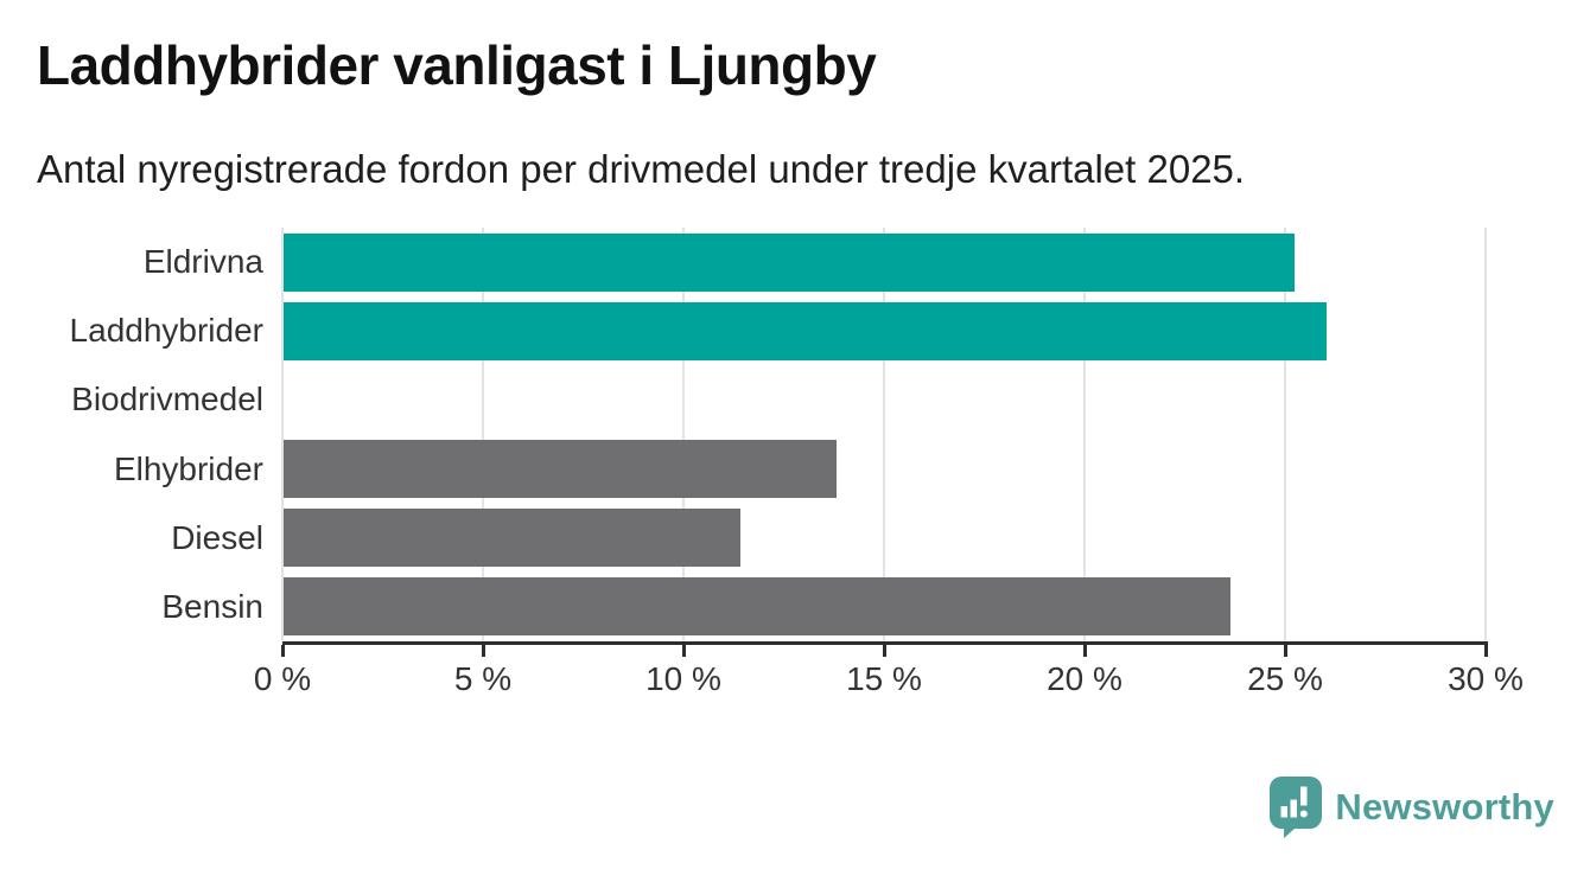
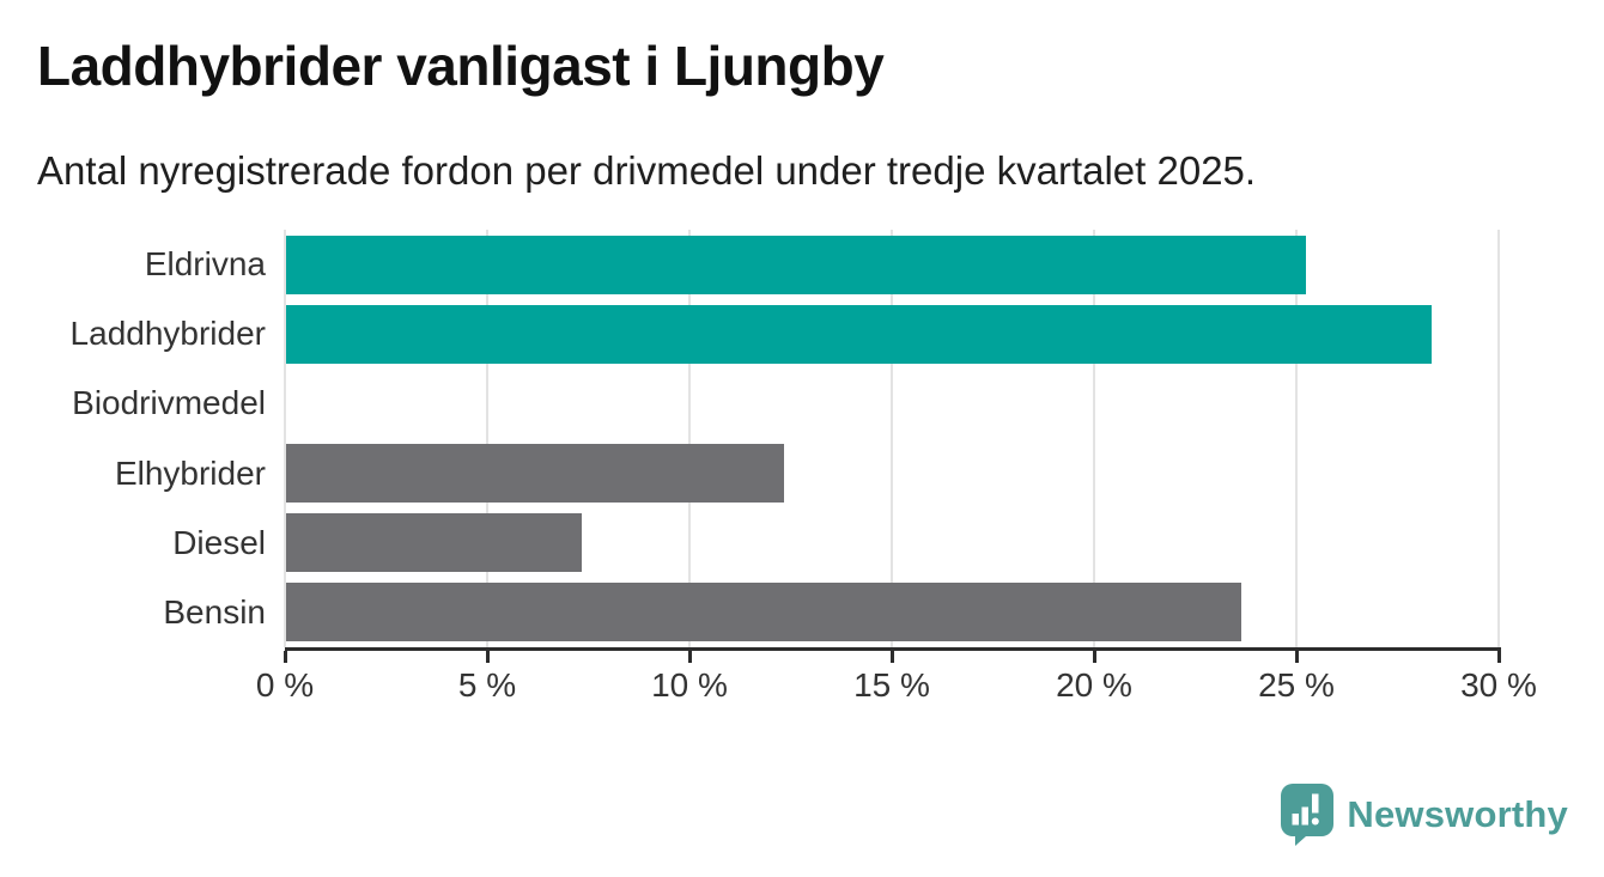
Laddhybrider: 26.0% -> 28.3%
Elhybrider: 13.8% -> 12.3%
Diesel: 11.4% -> 7.3%
